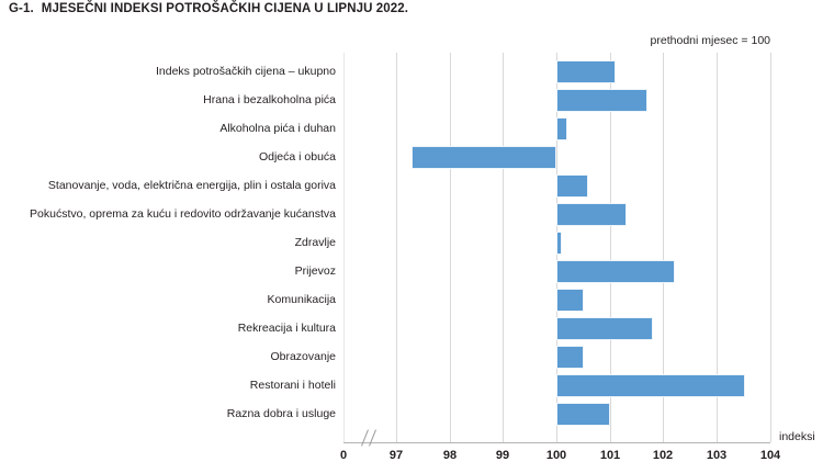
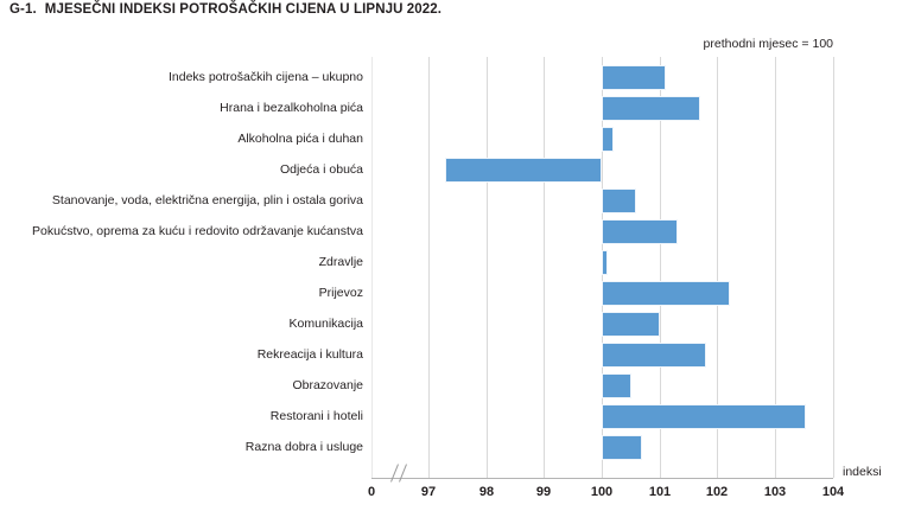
Komunikacija: 100.5 -> 101.0
Razna dobra i usluge: 101.0 -> 100.7
